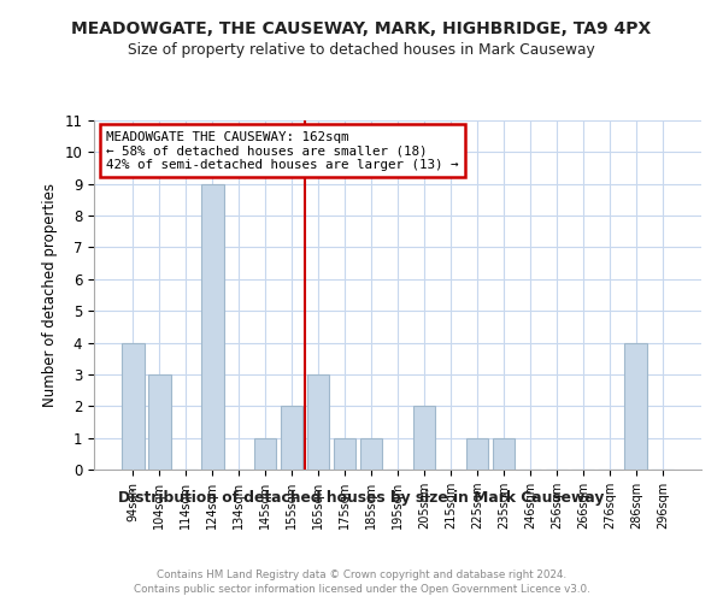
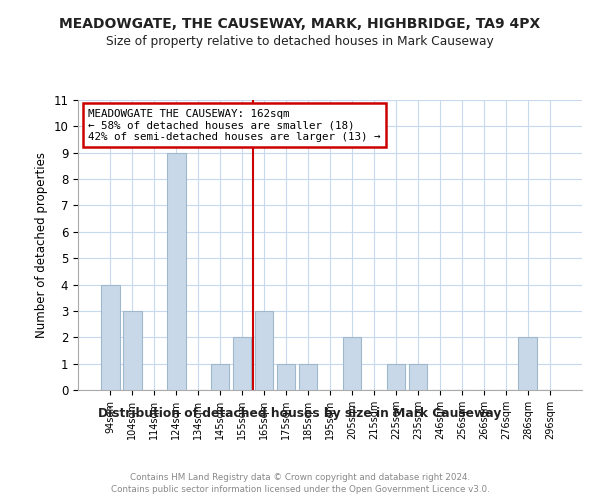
286sqm: 4 -> 2
